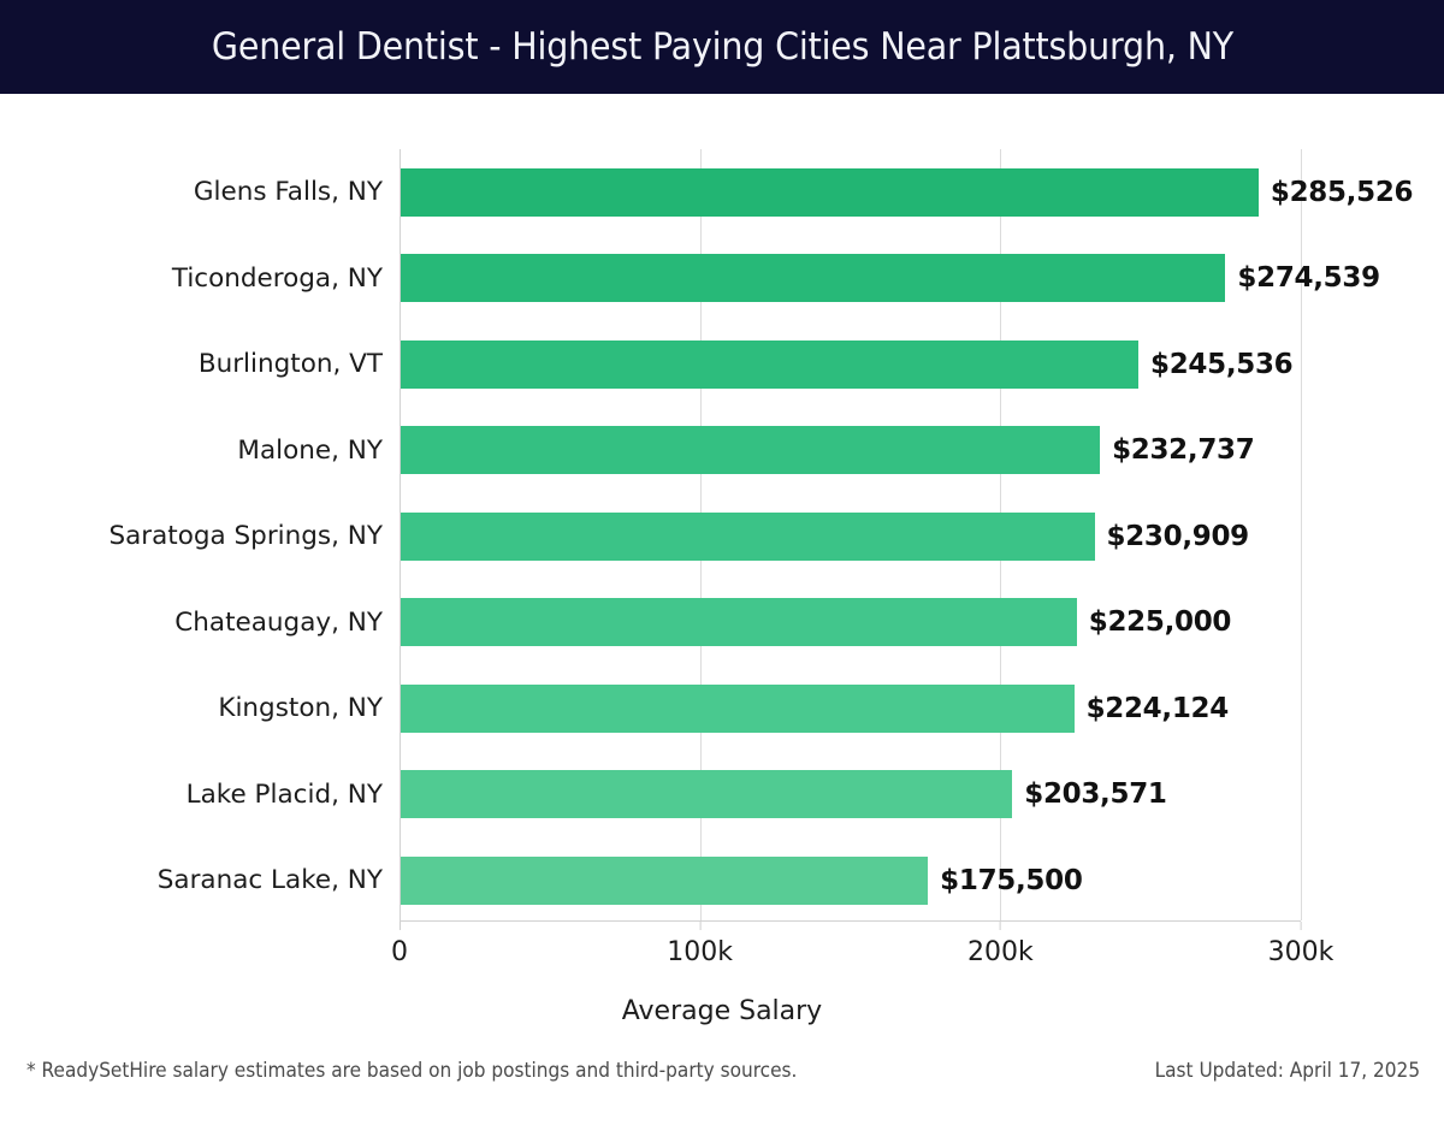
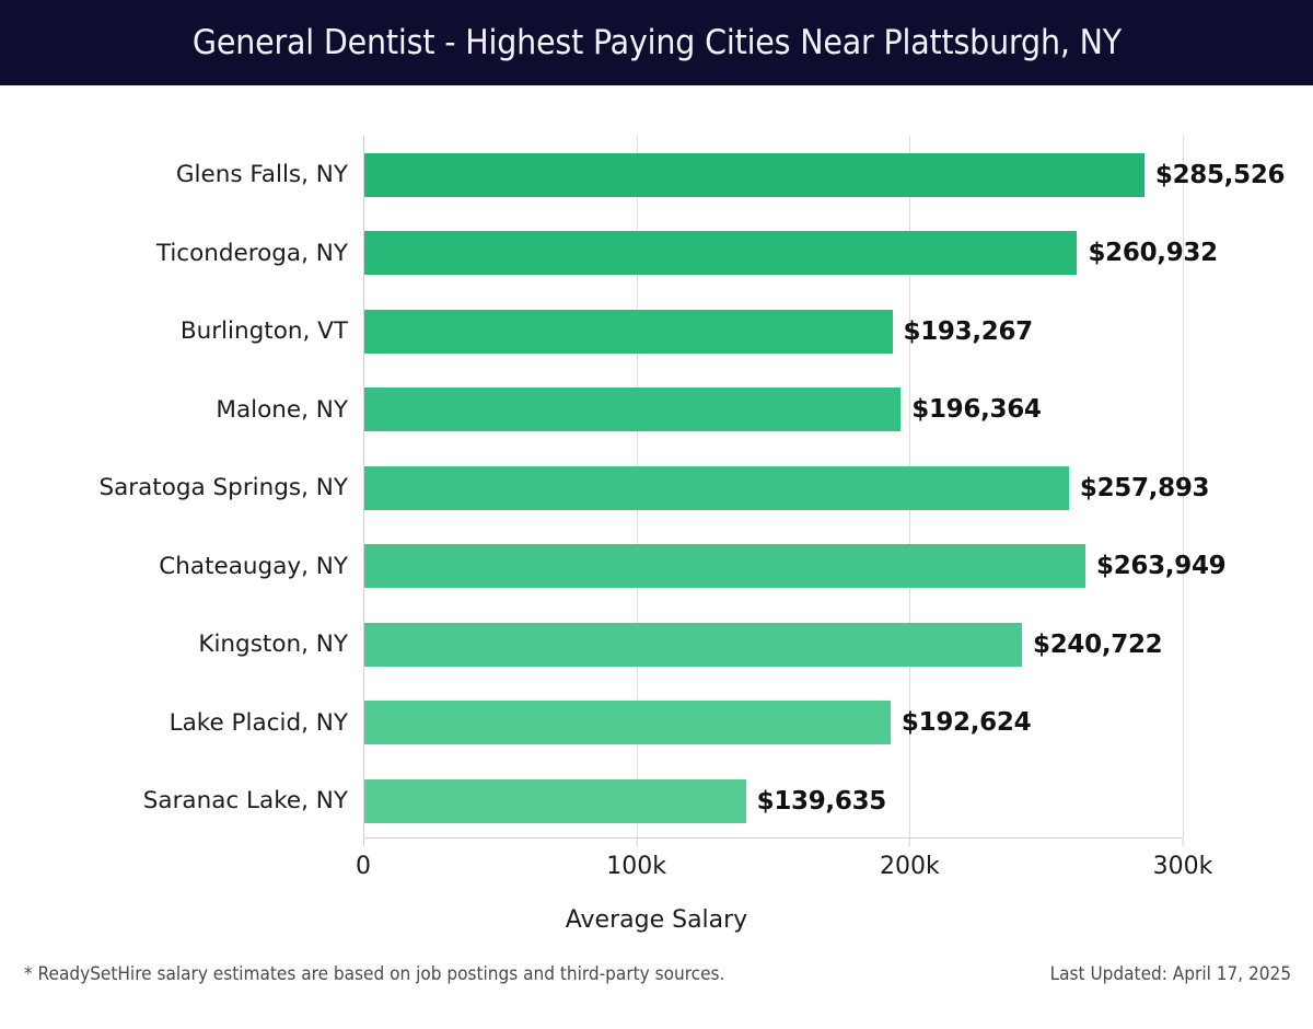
Ticonderoga, NY: $274,539 -> $260,932
Burlington, VT: $245,536 -> $193,267
Malone, NY: $232,737 -> $196,364
Saratoga Springs, NY: $230,909 -> $257,893
Chateaugay, NY: $225,000 -> $263,949
Kingston, NY: $224,124 -> $240,722
Lake Placid, NY: $203,571 -> $192,624
Saranac Lake, NY: $175,500 -> $139,635
